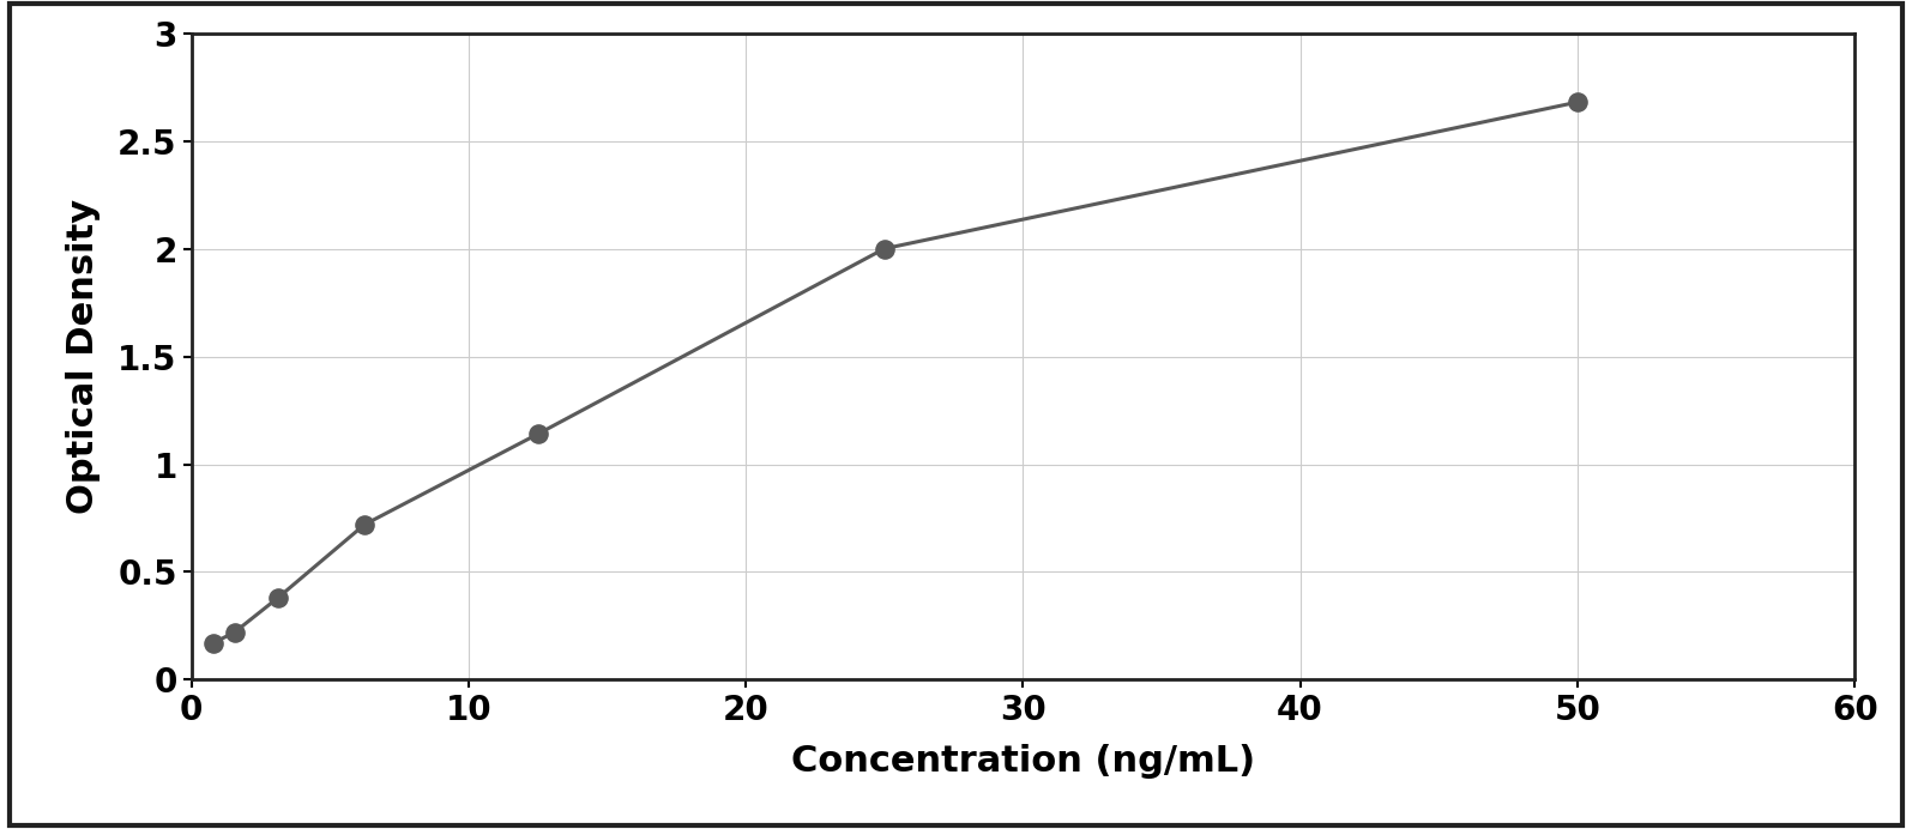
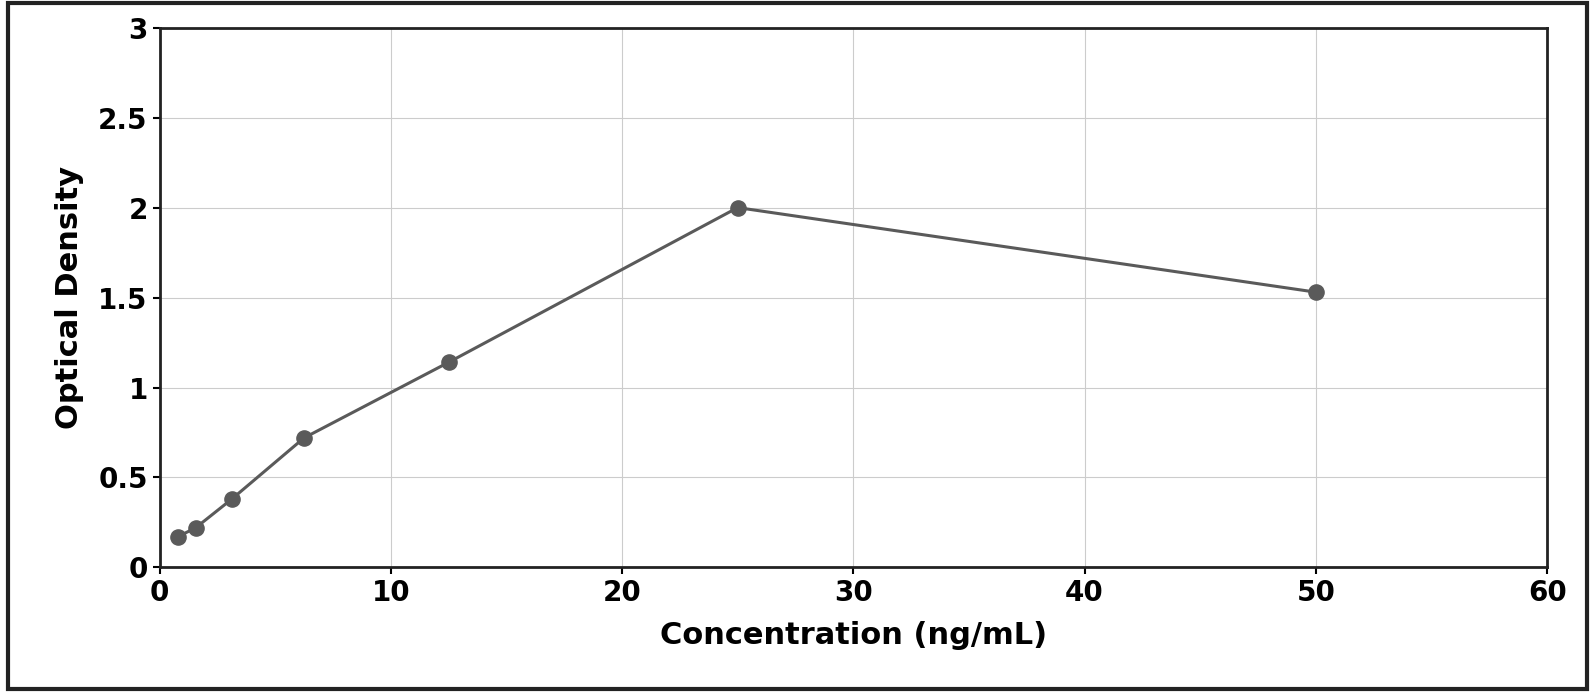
50: 2.68 -> 1.53
